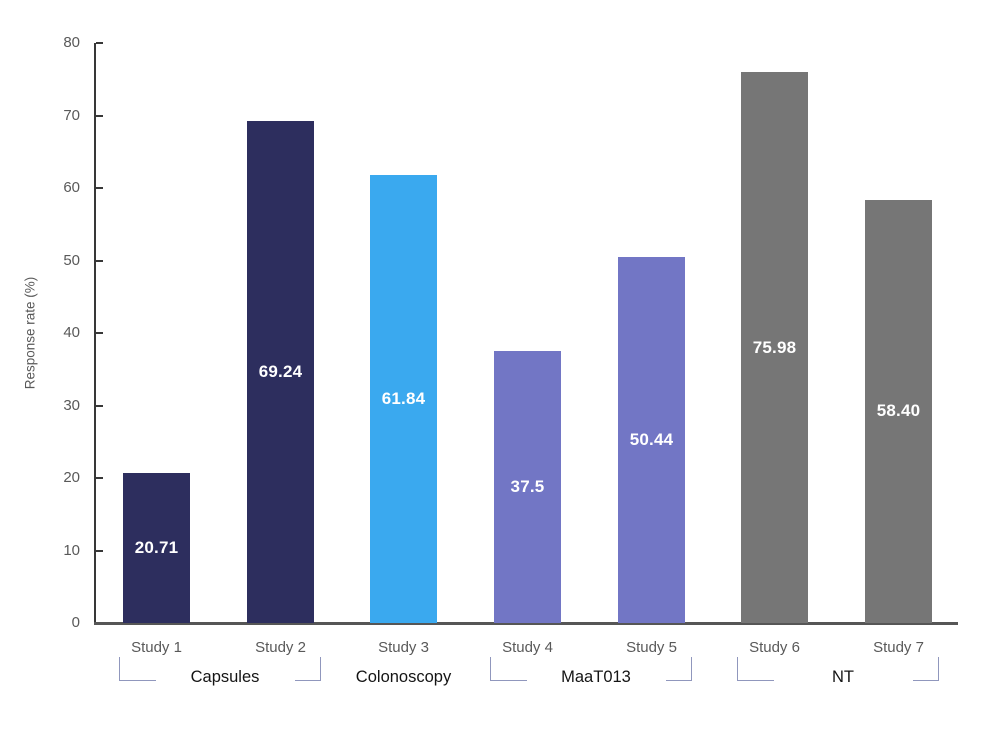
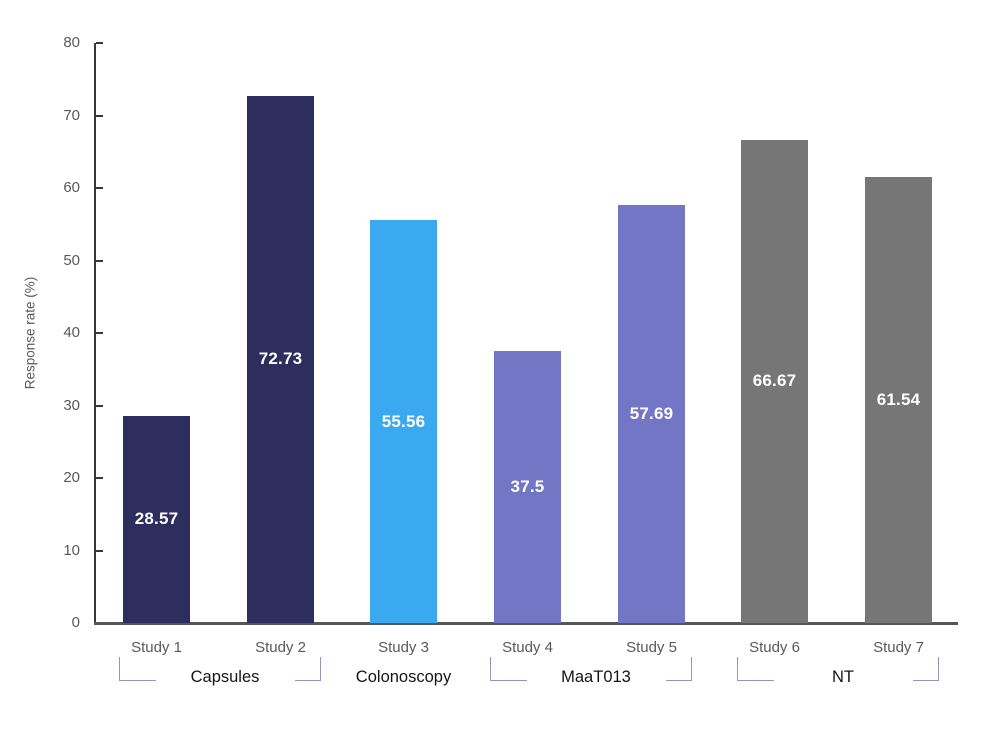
Study 1: 20.71 -> 28.57
Study 2: 69.24 -> 72.73
Study 3: 61.84 -> 55.56
Study 5: 50.44 -> 57.69
Study 6: 75.98 -> 66.67
Study 7: 58.40 -> 61.54
